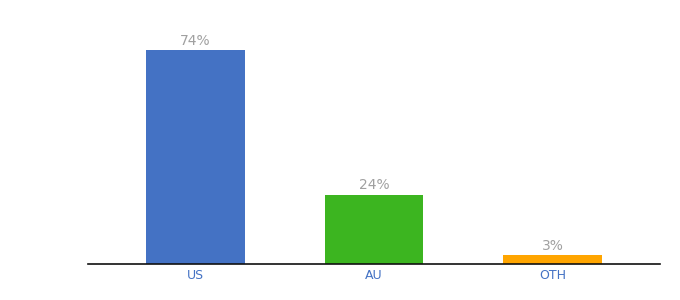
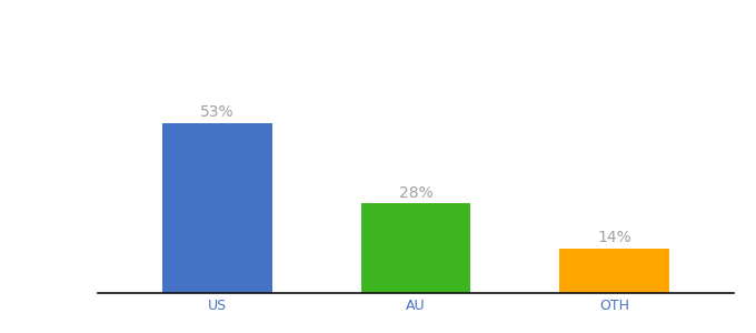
US: 74% -> 53%
AU: 24% -> 28%
OTH: 3% -> 14%
